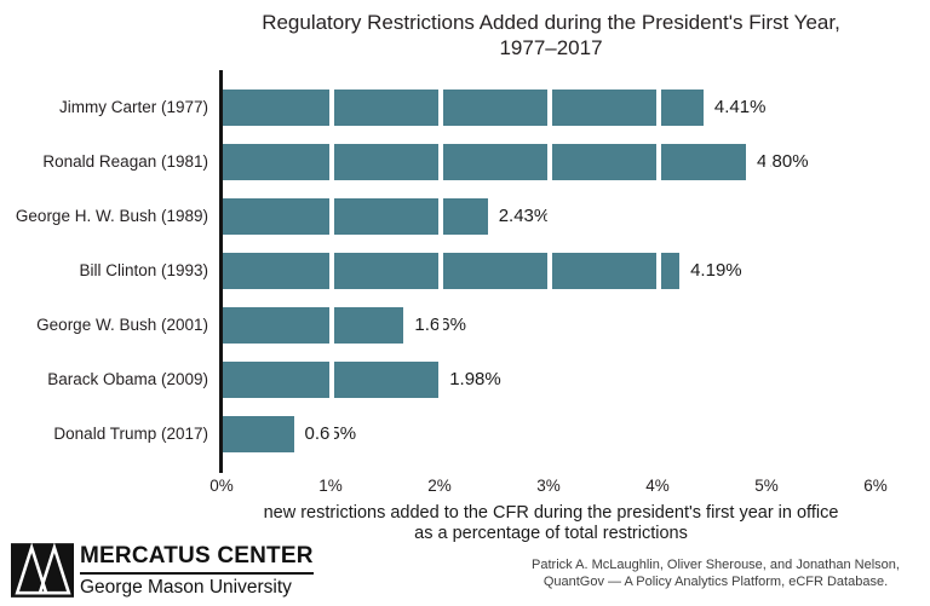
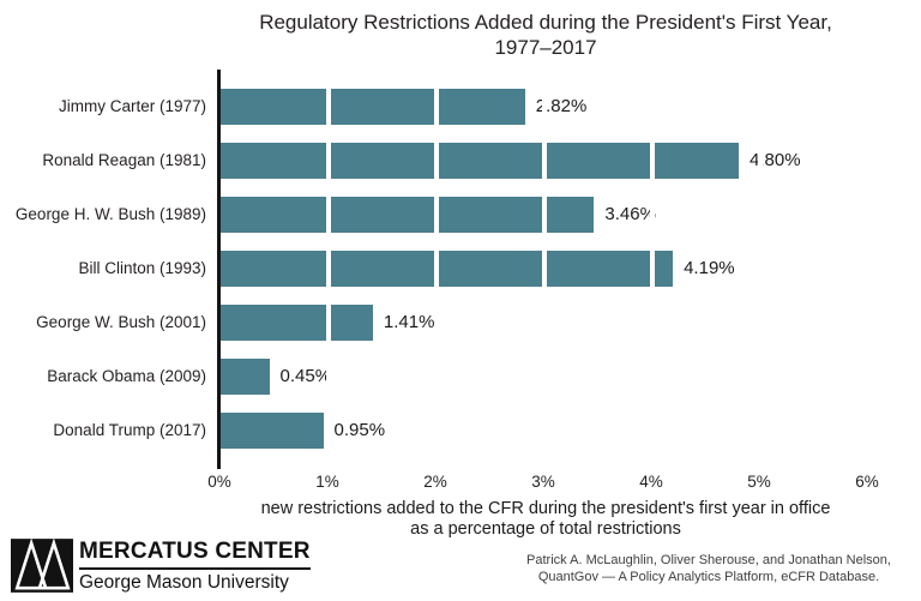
Jimmy Carter (1977): 4.41% -> 2.82%
George H. W. Bush (1989): 2.43% -> 3.46%
George W. Bush (2001): 1.66% -> 1.41%
Barack Obama (2009): 1.98% -> 0.45%
Donald Trump (2017): 0.65% -> 0.95%
